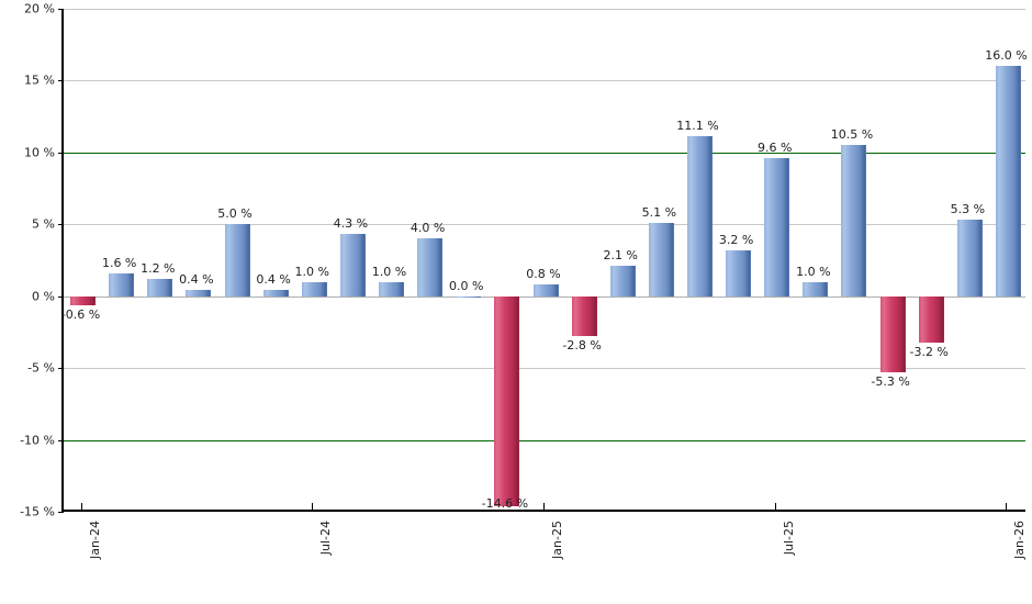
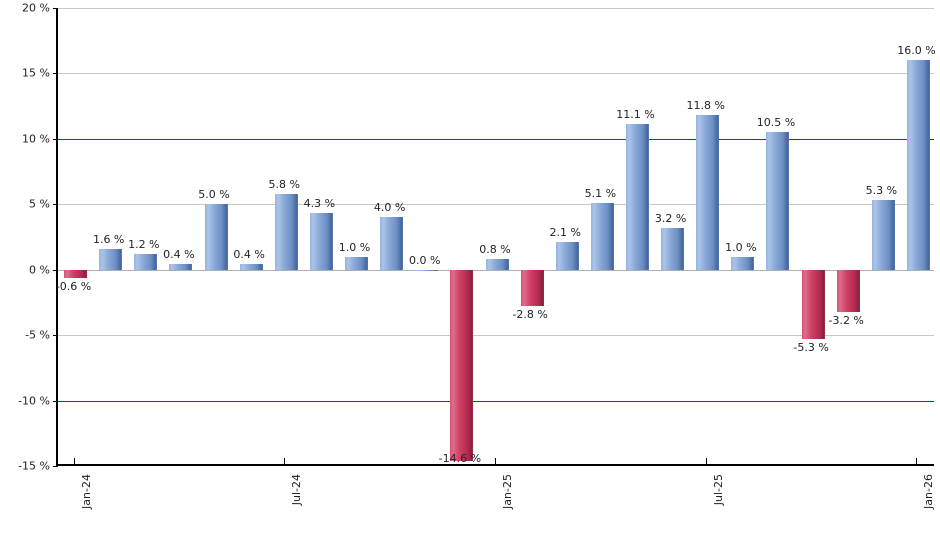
Jul-24: 1.0 -> 5.8
Jul-25: 9.6 -> 11.8
